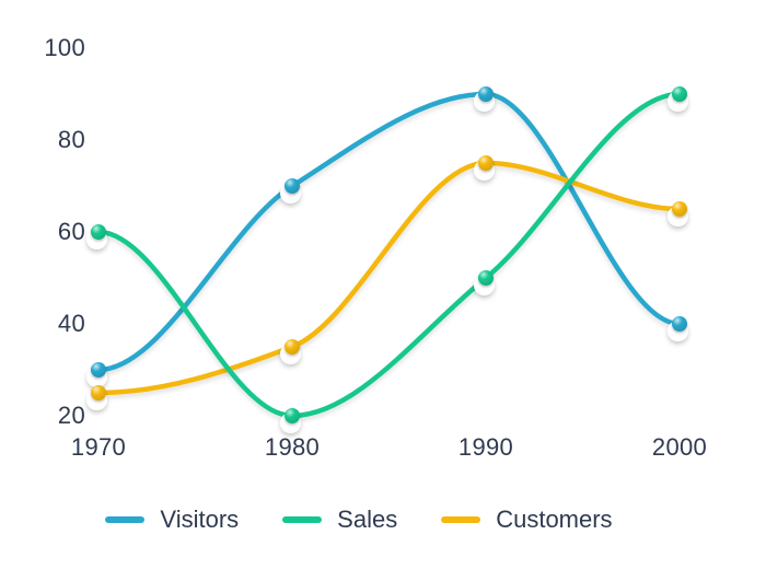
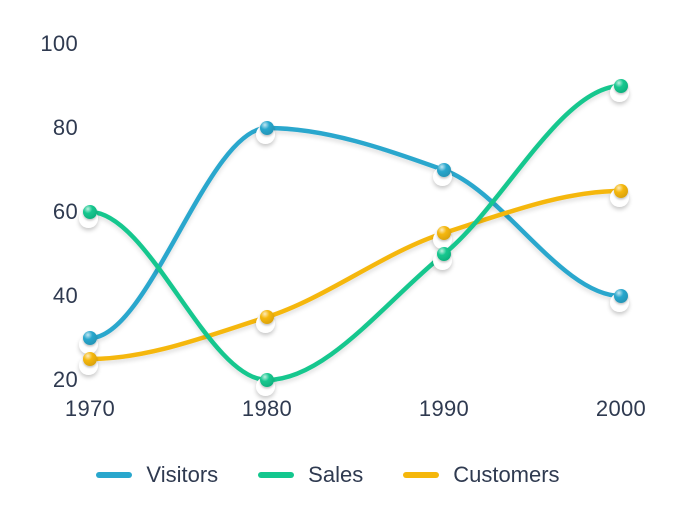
Visitors/1980: 70 -> 80
Visitors/1990: 90 -> 70
Customers/1990: 75 -> 55
